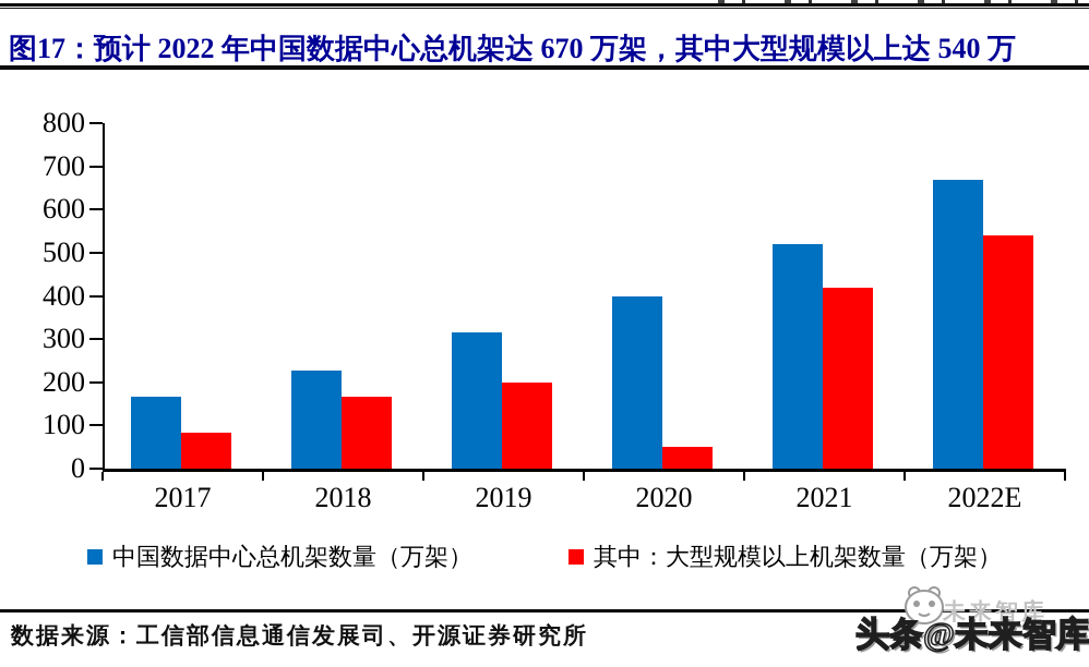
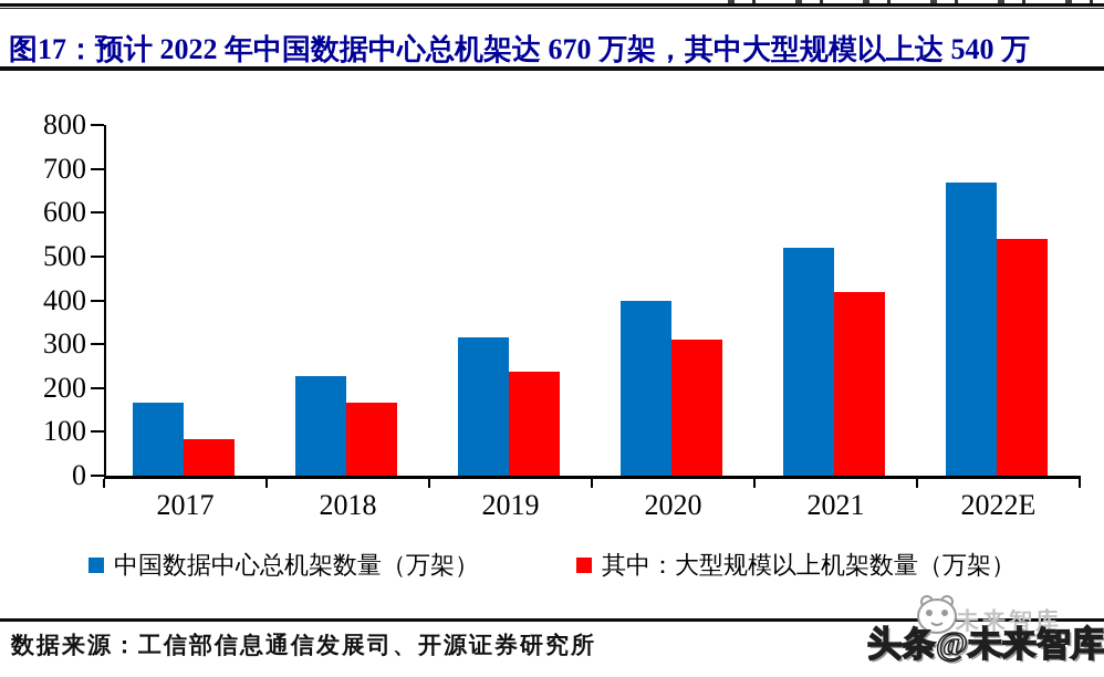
其中：大型规模以上机架数量（万架）/2019: 200 -> 240
其中：大型规模以上机架数量（万架）/2020: 50 -> 310
